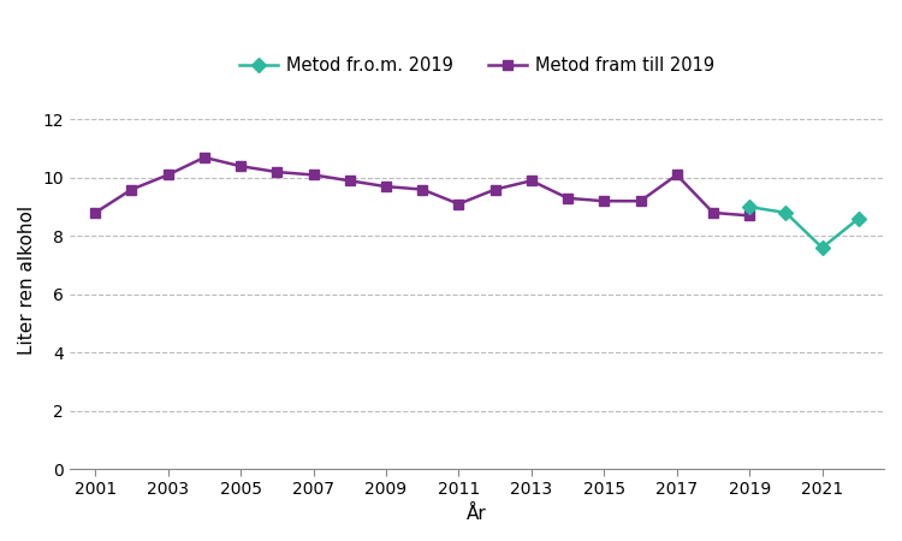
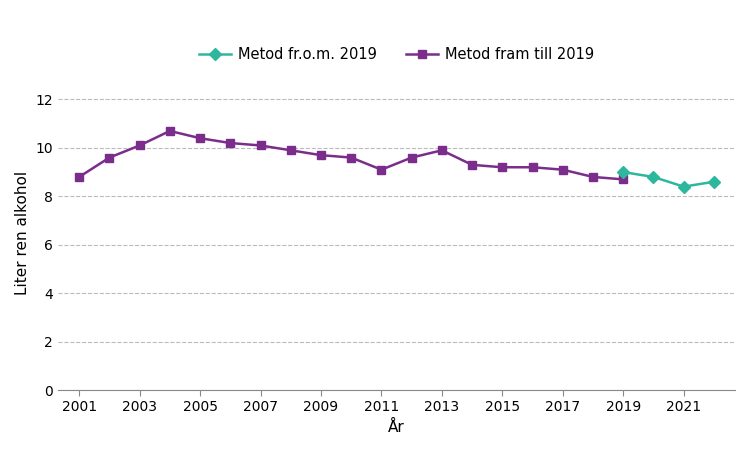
Metod fram till 2019/2017: 10.1 -> 9.1
Metod fr.o.m. 2019/2021: 7.6 -> 8.4
